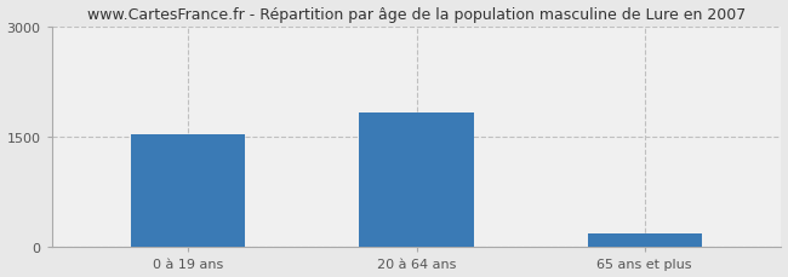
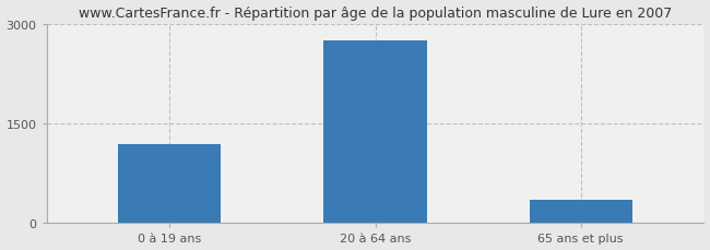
0 à 19 ans: 1540 -> 1190
20 à 64 ans: 1820 -> 2750
65 ans et plus: 180 -> 350
